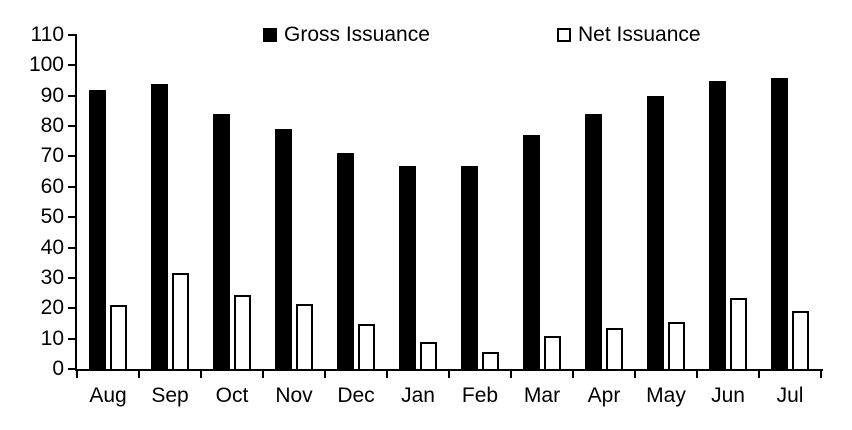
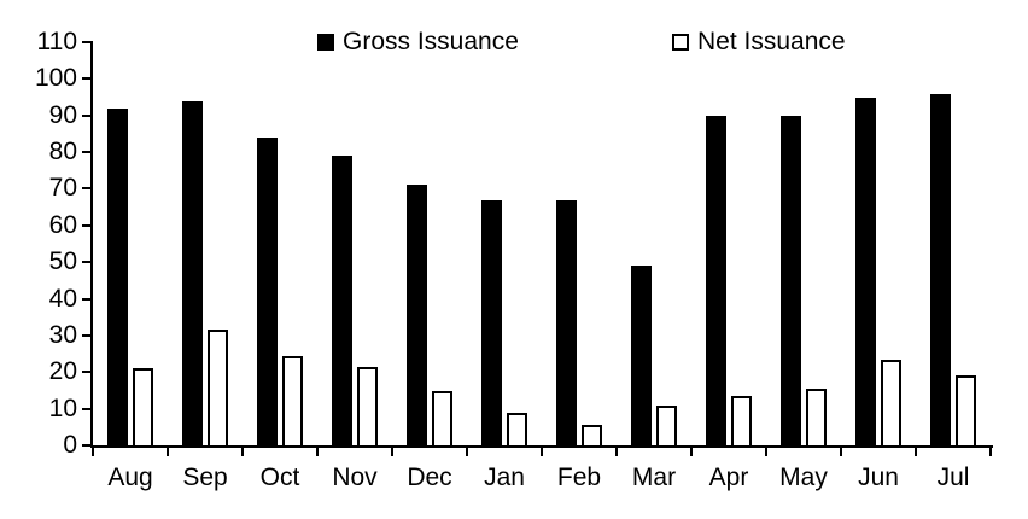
Gross Issuance/Mar: 77 -> 49
Gross Issuance/Apr: 84 -> 90
